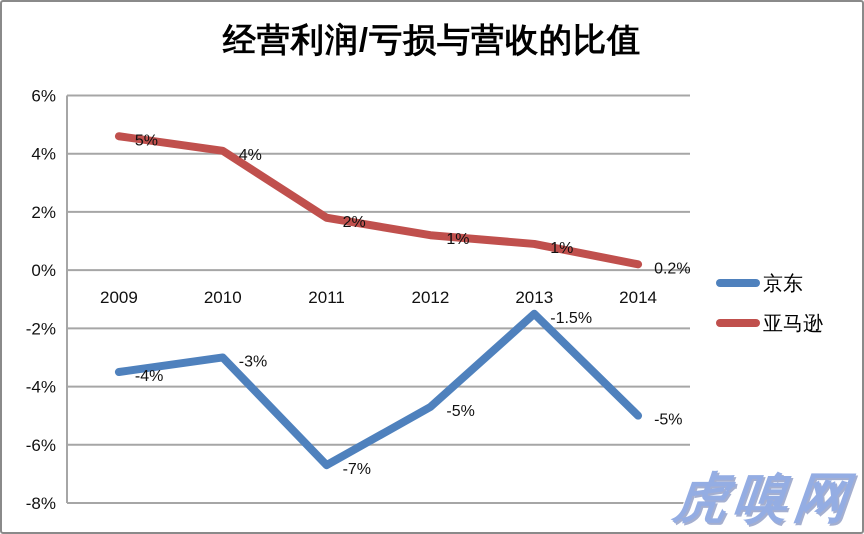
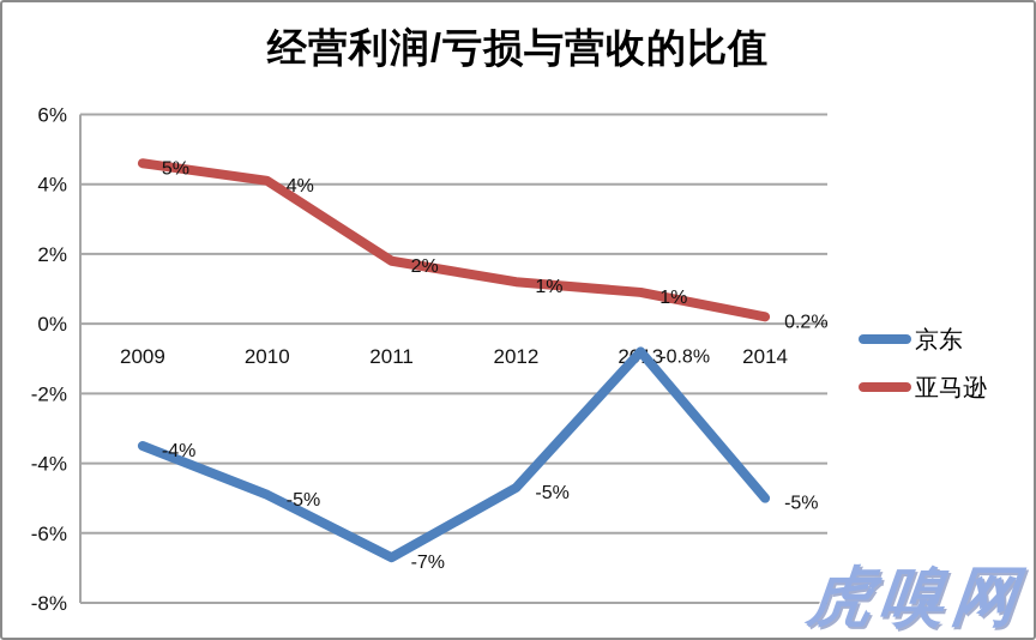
京东/2010: -3% -> -5%
京东/2013: -1.5% -> -0.8%
